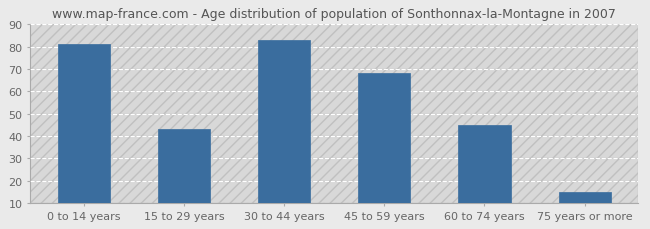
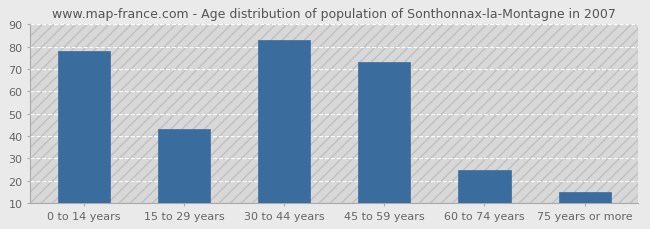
0 to 14 years: 81 -> 78
45 to 59 years: 68 -> 73
60 to 74 years: 45 -> 25
